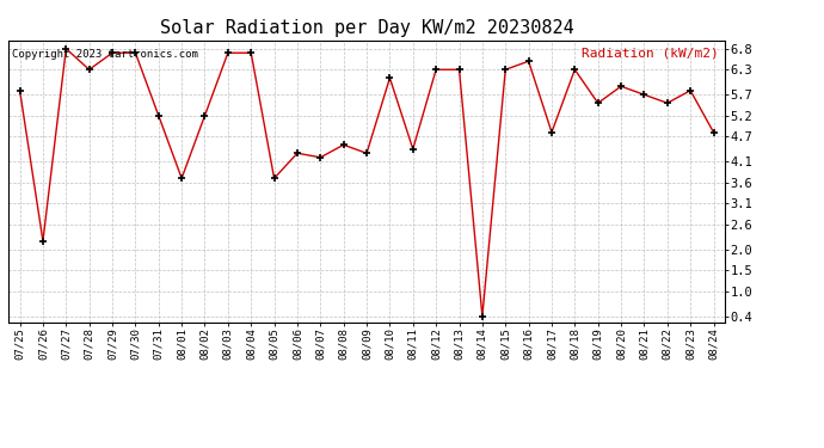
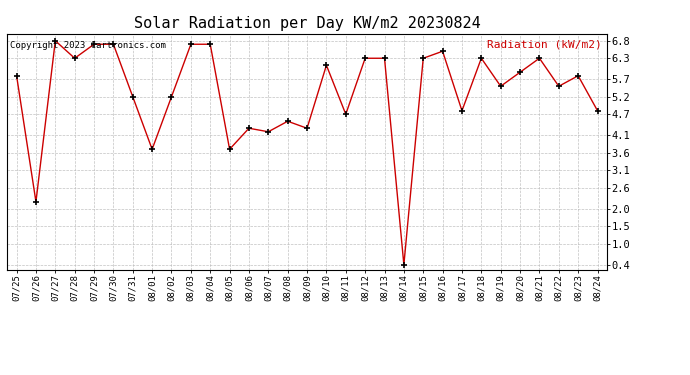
08/11: 4.4 -> 4.7
08/21: 5.7 -> 6.3
